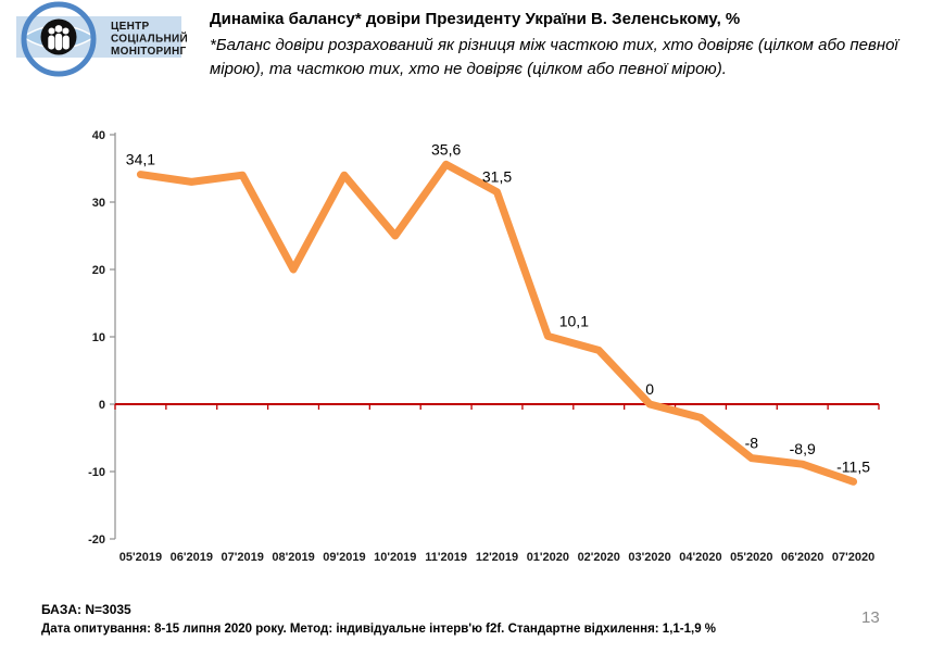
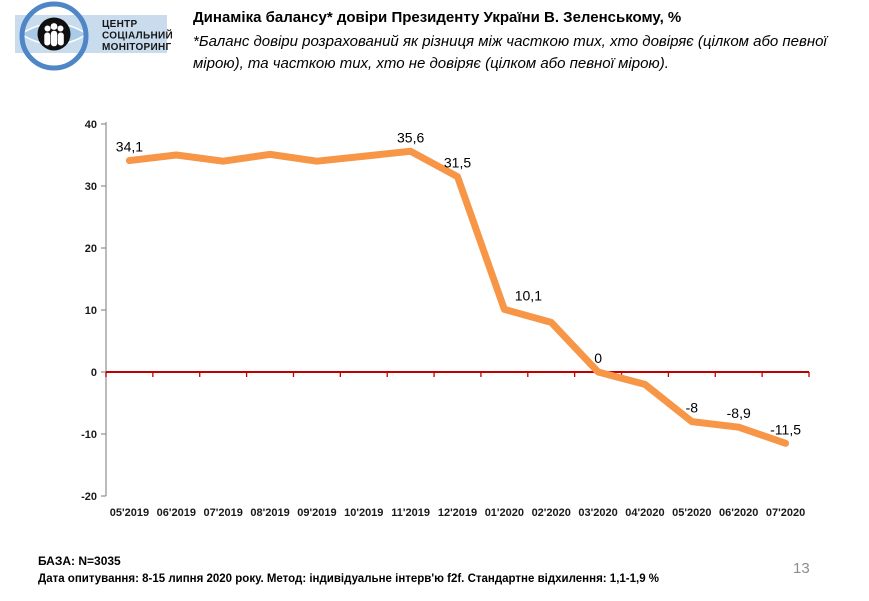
06'2019: 33 -> 35
08'2019: 20 -> 35
10'2019: 25 -> 35
